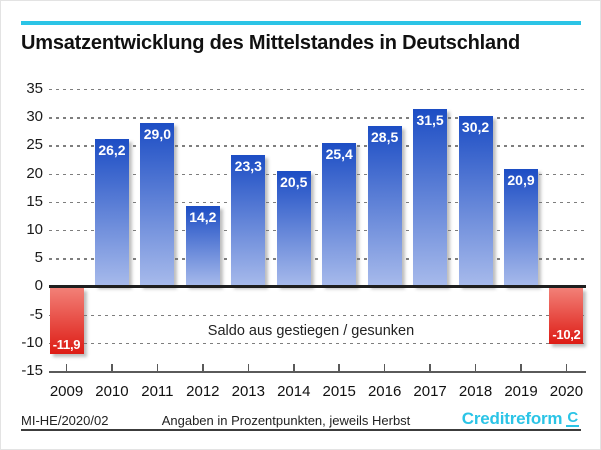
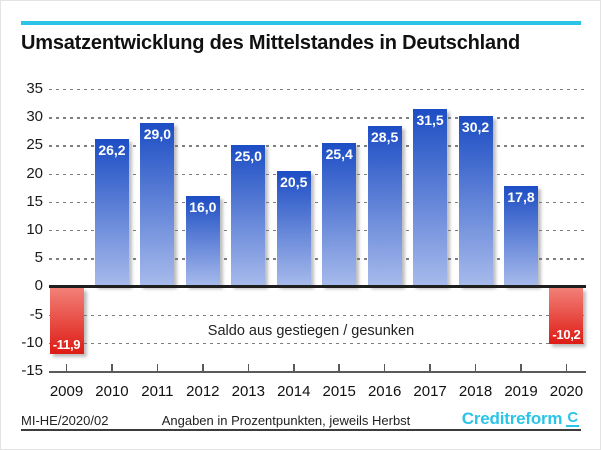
2012: 14,2 -> 16,0
2013: 23,3 -> 25,0
2019: 20,9 -> 17,8
